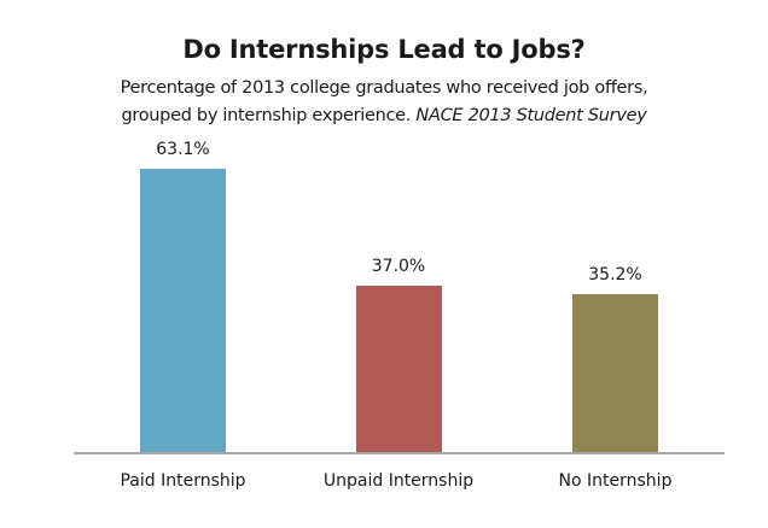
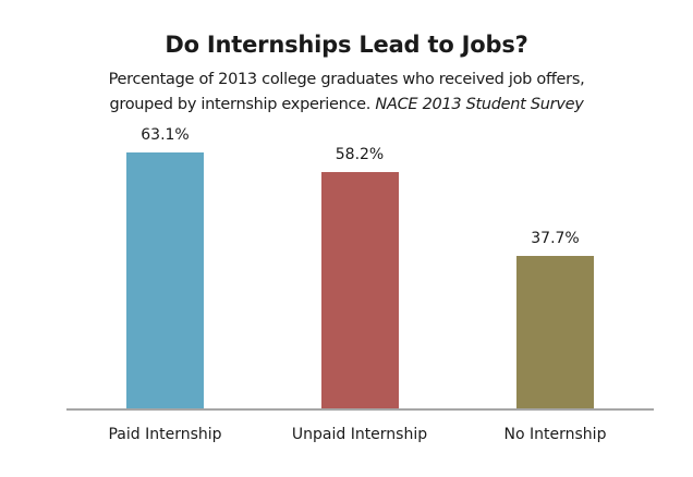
Unpaid Internship: 37.0% -> 58.2%
No Internship: 35.2% -> 37.7%
